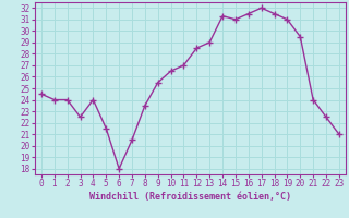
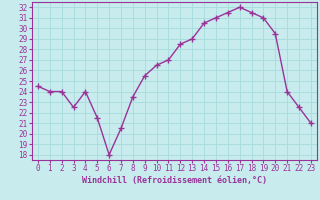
14: 31.3 -> 30.5
